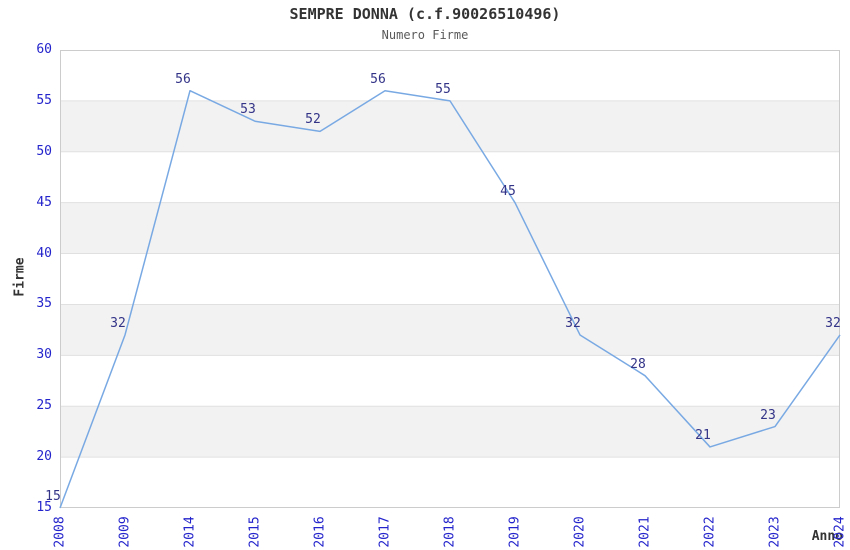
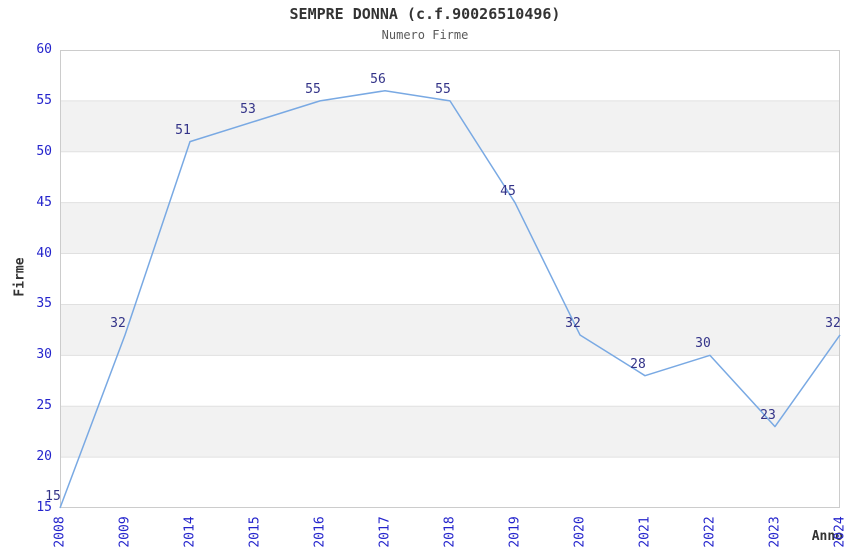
2014: 56 -> 51
2016: 52 -> 55
2022: 21 -> 30
